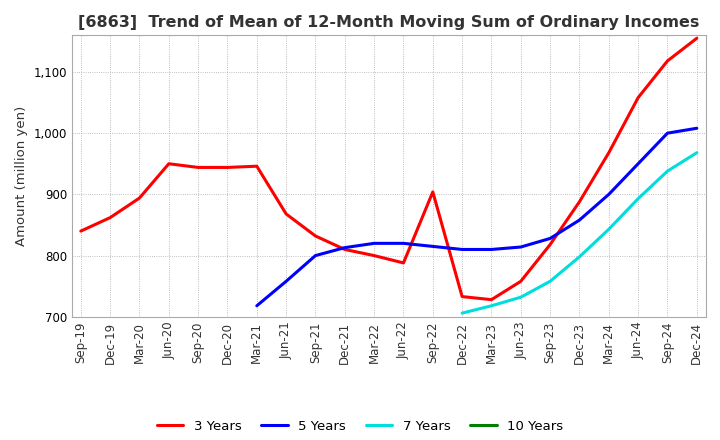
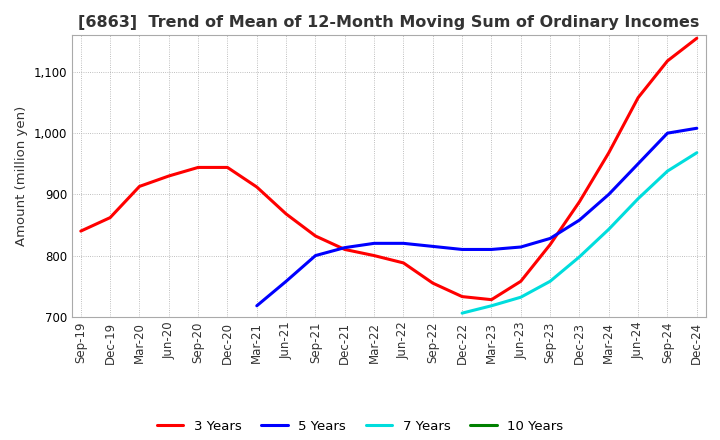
3 Years/Mar-20: 894 -> 913
3 Years/Jun-20: 950 -> 930
3 Years/Mar-21: 946 -> 912
3 Years/Sep-22: 904 -> 755
